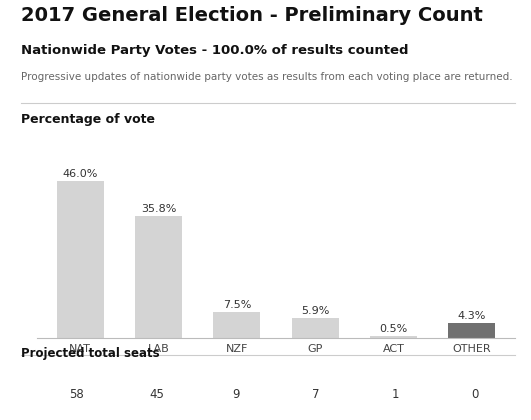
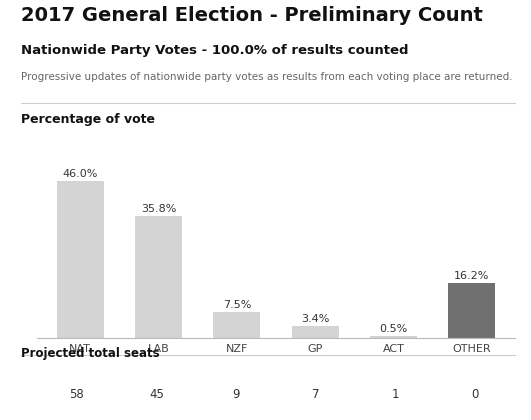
GP: 5.9% -> 3.4%
OTHER: 4.3% -> 16.2%
